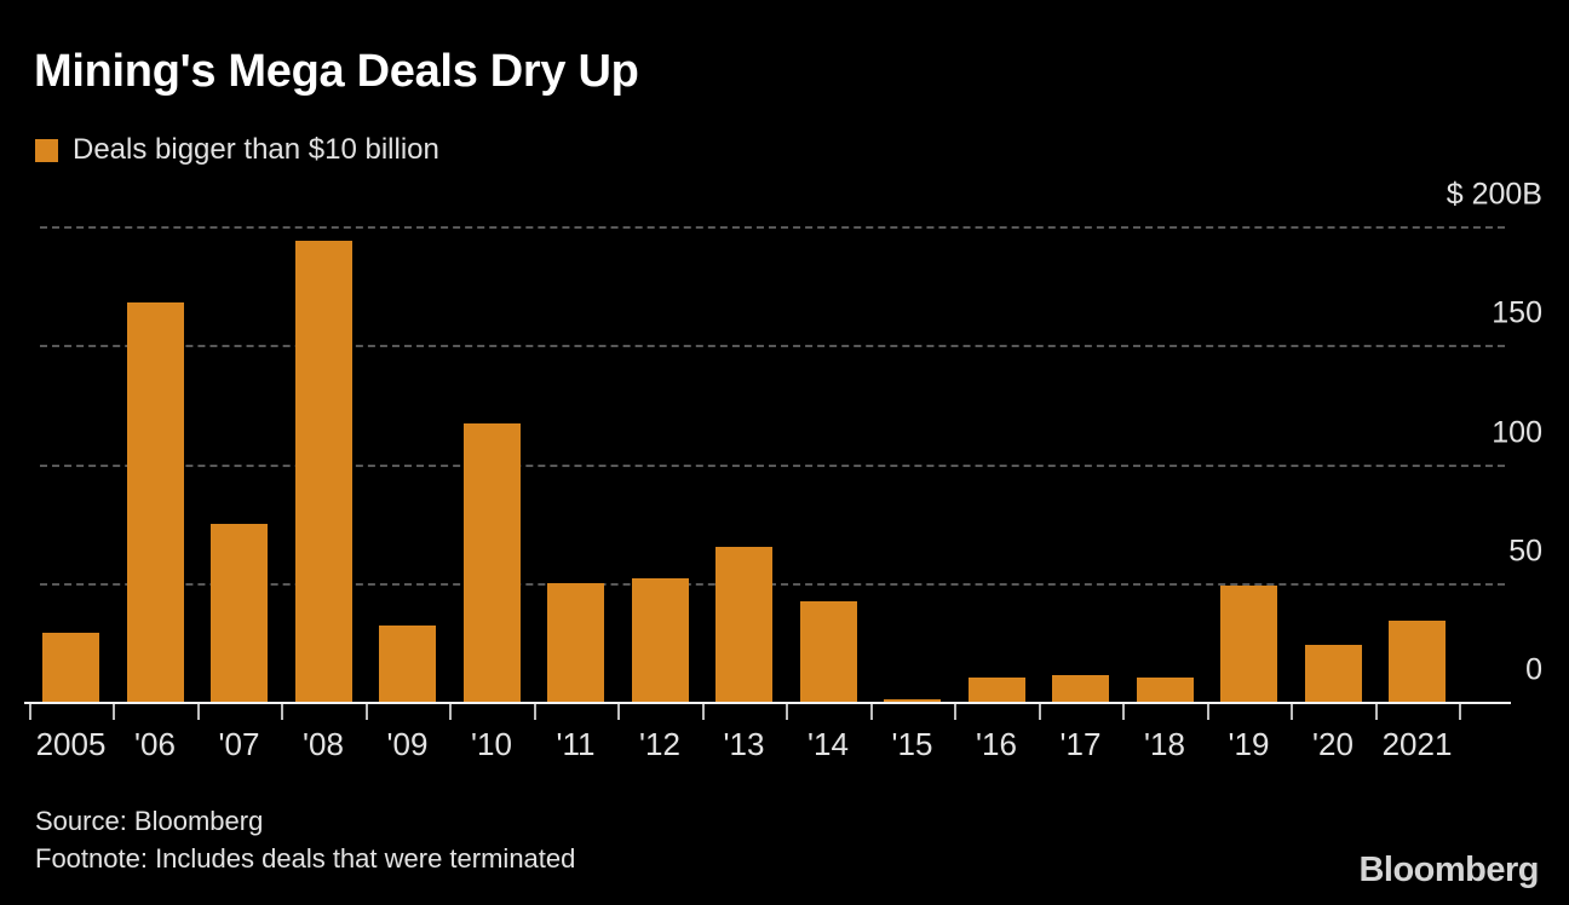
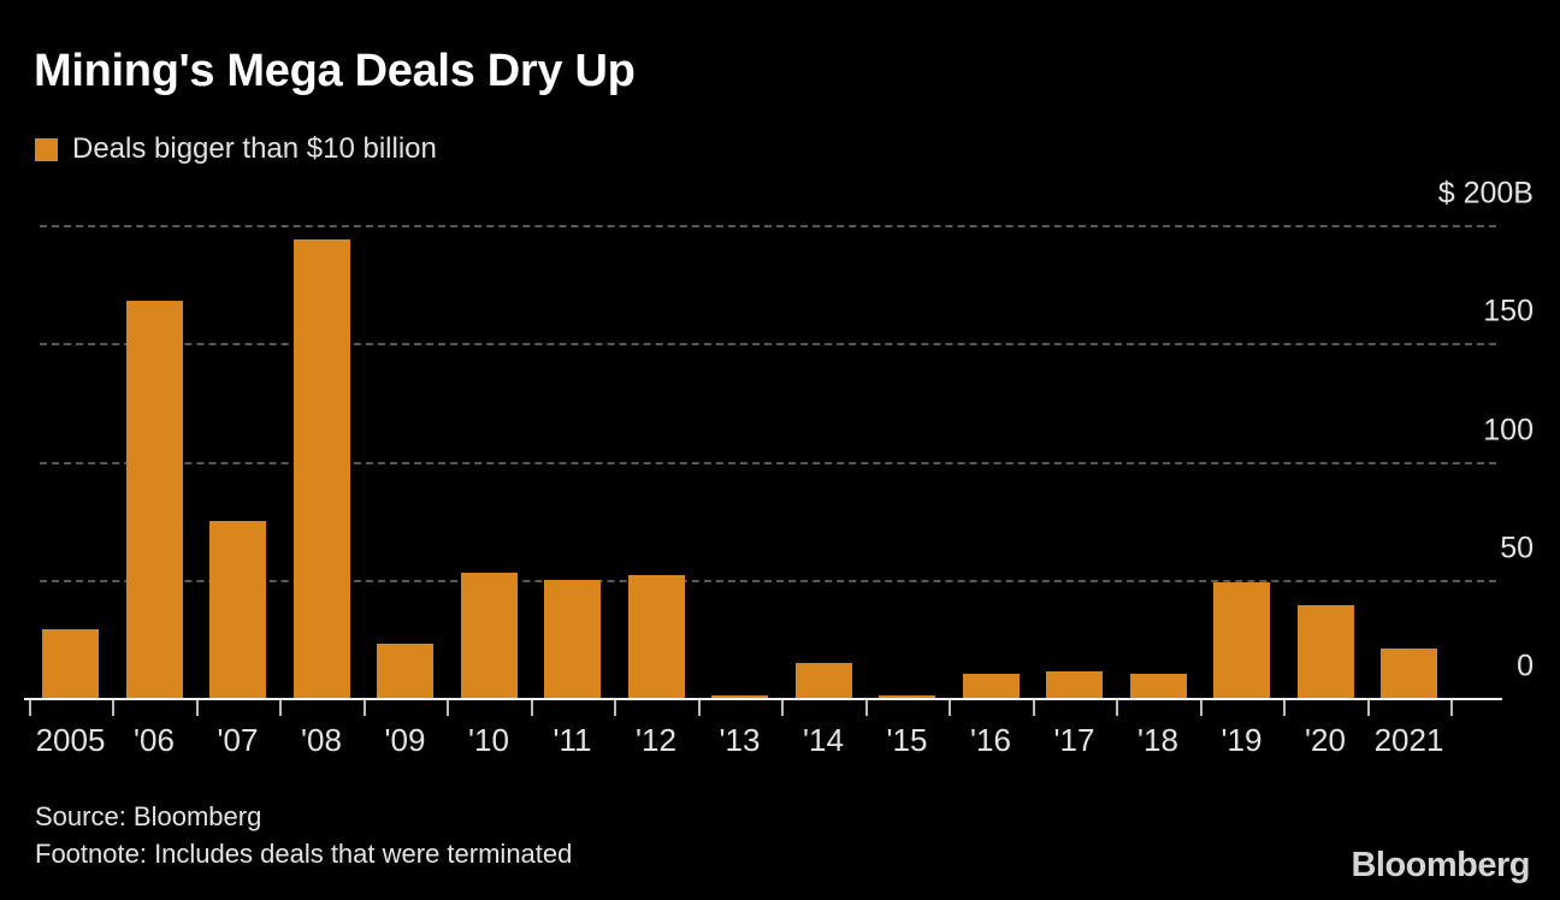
'09: 32 -> 23
'10: 117 -> 53
'13: 65 -> 1
'14: 42 -> 15
'20: 24 -> 39
2021: 34 -> 21
